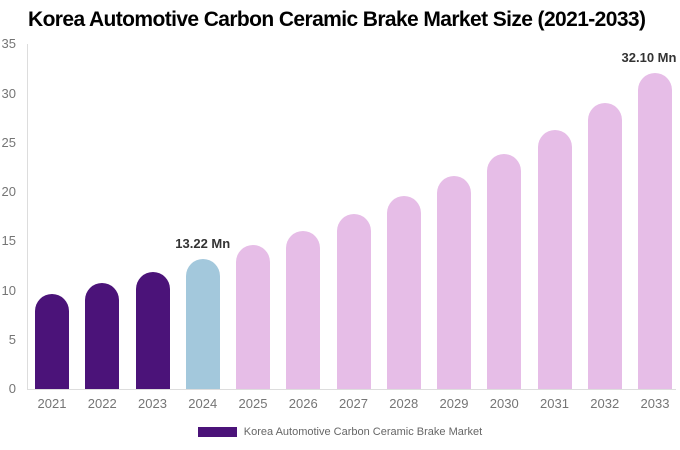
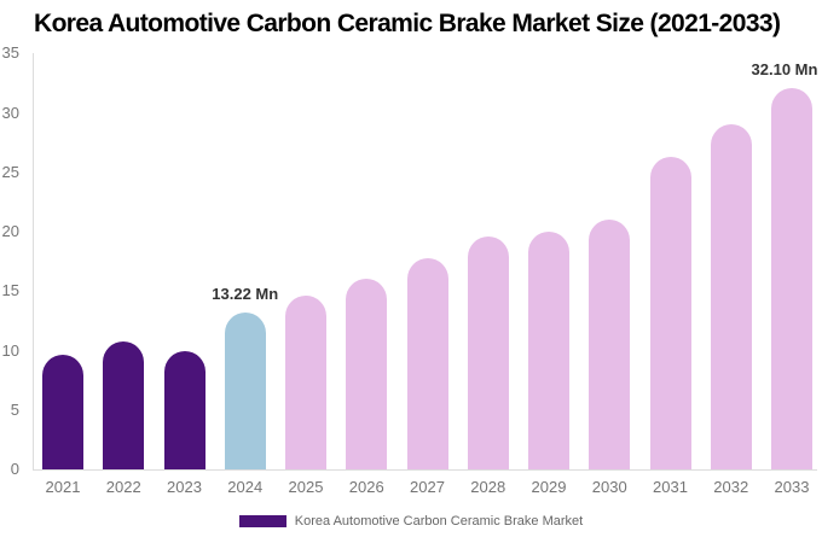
2023: 12 -> 10
2029: 22 -> 20
2030: 24 -> 21
